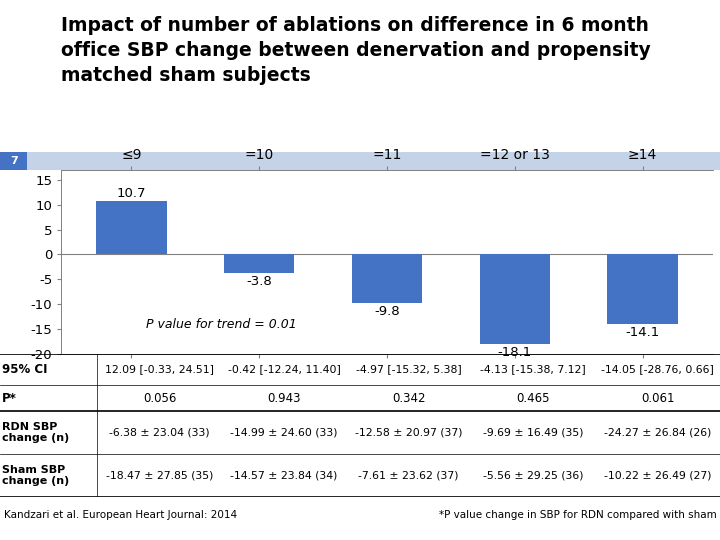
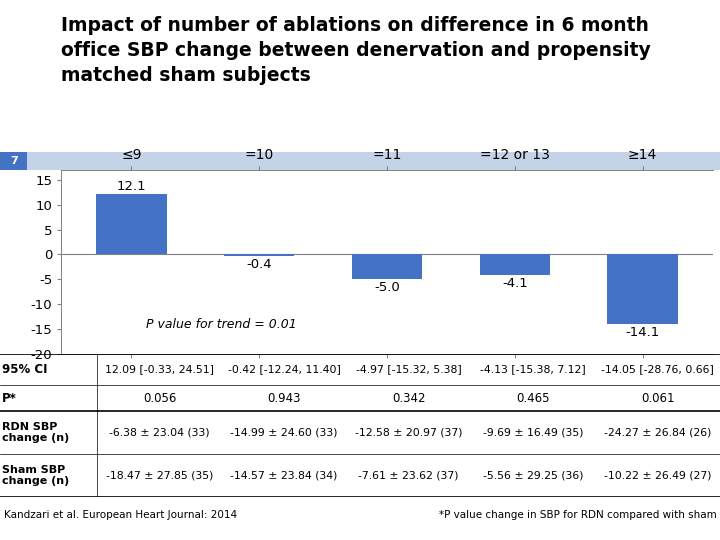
≤9: 10.7 -> 12.1
=10: -3.8 -> -0.4
=11: -9.8 -> -5.0
=12 or 13: -18.1 -> -4.1
